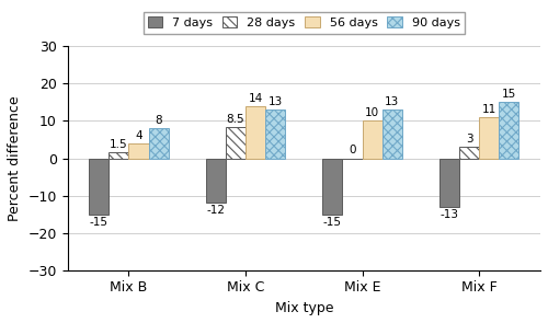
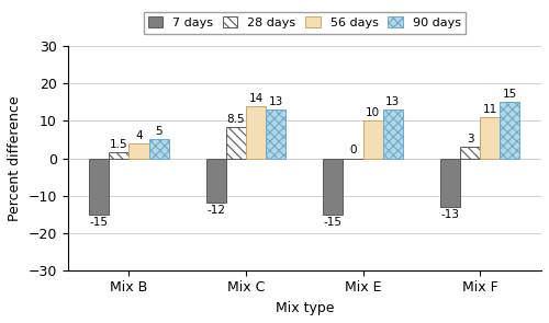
90 days/Mix B: 8 -> 5
